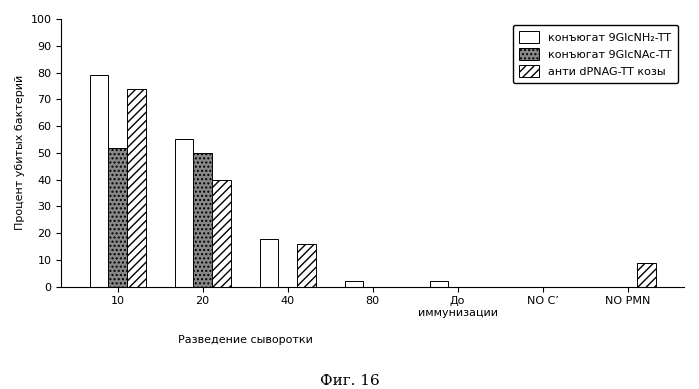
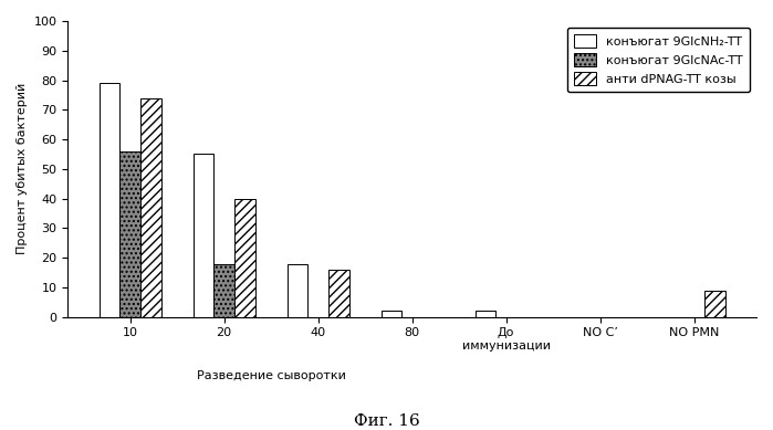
конъюгат 9GlcNAc-TT/10: 52 -> 56
конъюгат 9GlcNAc-TT/20: 50 -> 18
